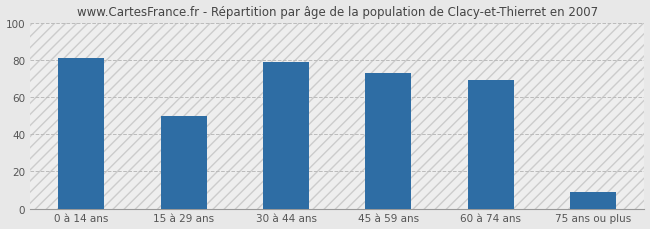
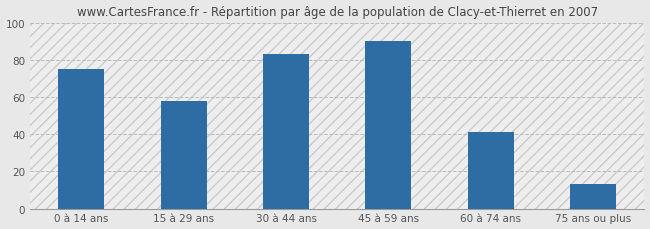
0 à 14 ans: 81 -> 75
15 à 29 ans: 50 -> 58
30 à 44 ans: 79 -> 83
45 à 59 ans: 73 -> 90
60 à 74 ans: 69 -> 41
75 ans ou plus: 9 -> 13
